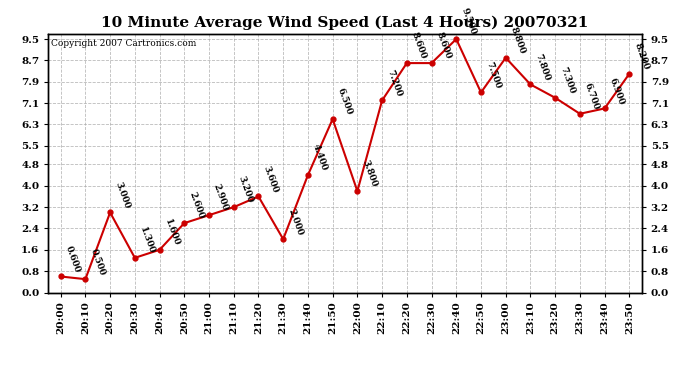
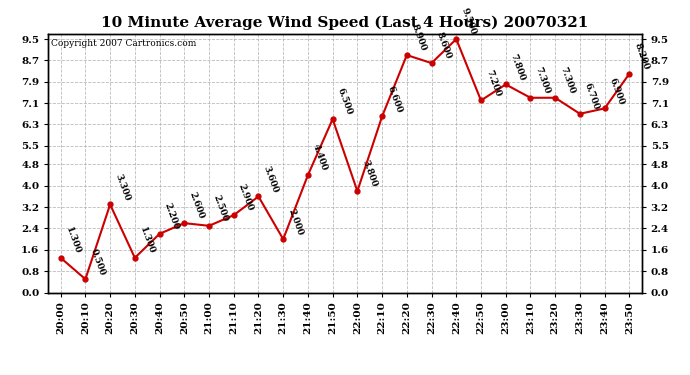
20:00: 0.600 -> 1.300
20:20: 3.000 -> 3.300
20:40: 1.600 -> 2.200
21:00: 2.900 -> 2.500
21:10: 3.200 -> 2.900
22:10: 7.200 -> 6.600
22:20: 8.6 -> 8.9
22:50: 7.500 -> 7.200
23:00: 8.800 -> 7.800
23:10: 7.800 -> 7.300
